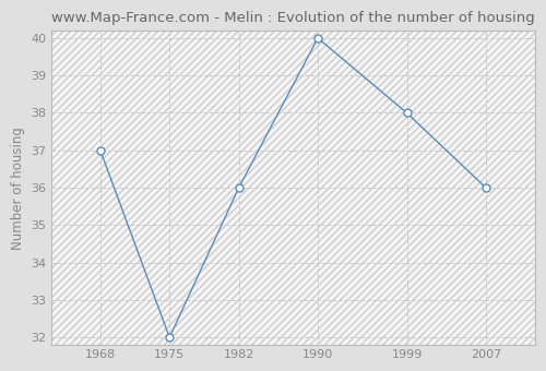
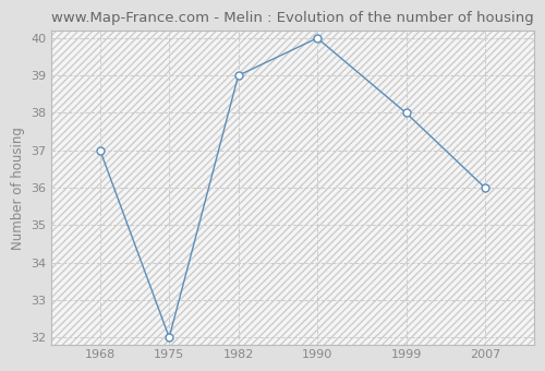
1982: 36 -> 39
